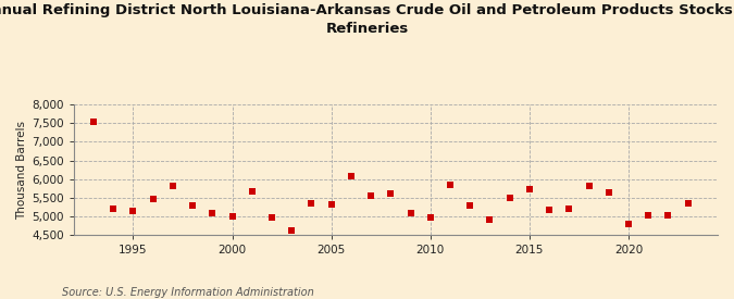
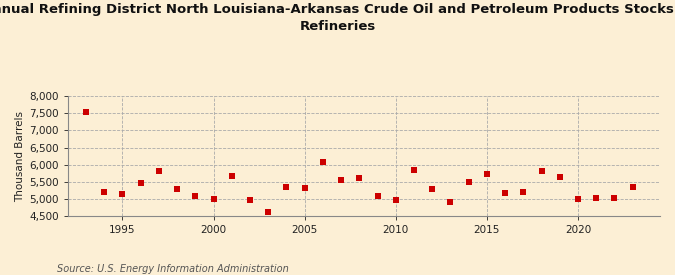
2020: 4,800 -> 4,990
